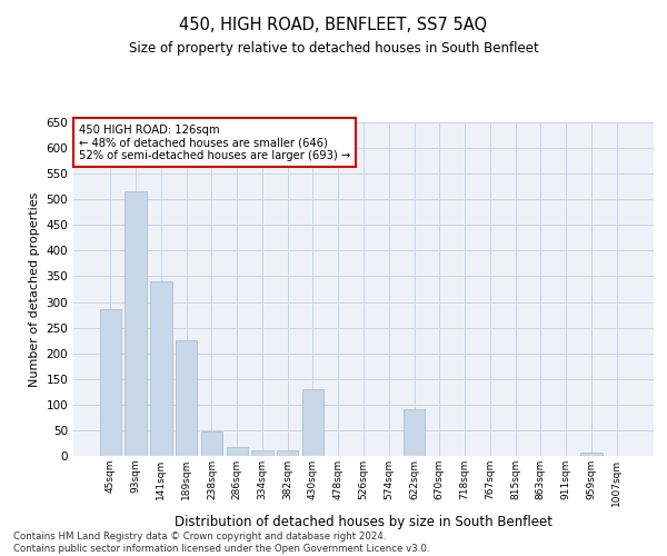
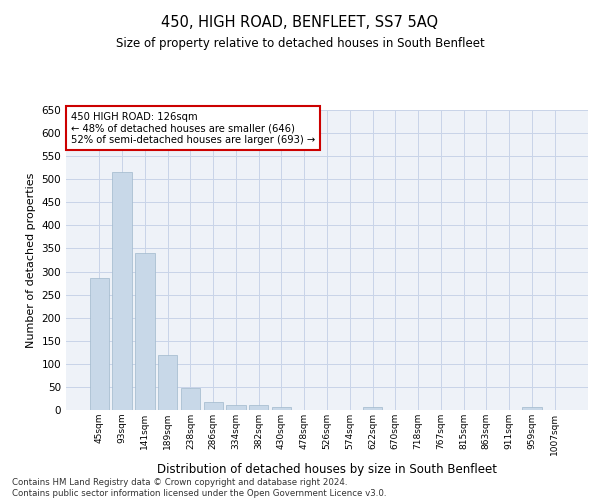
189sqm: 225 -> 119
430sqm: 130 -> 6
622sqm: 90 -> 7
